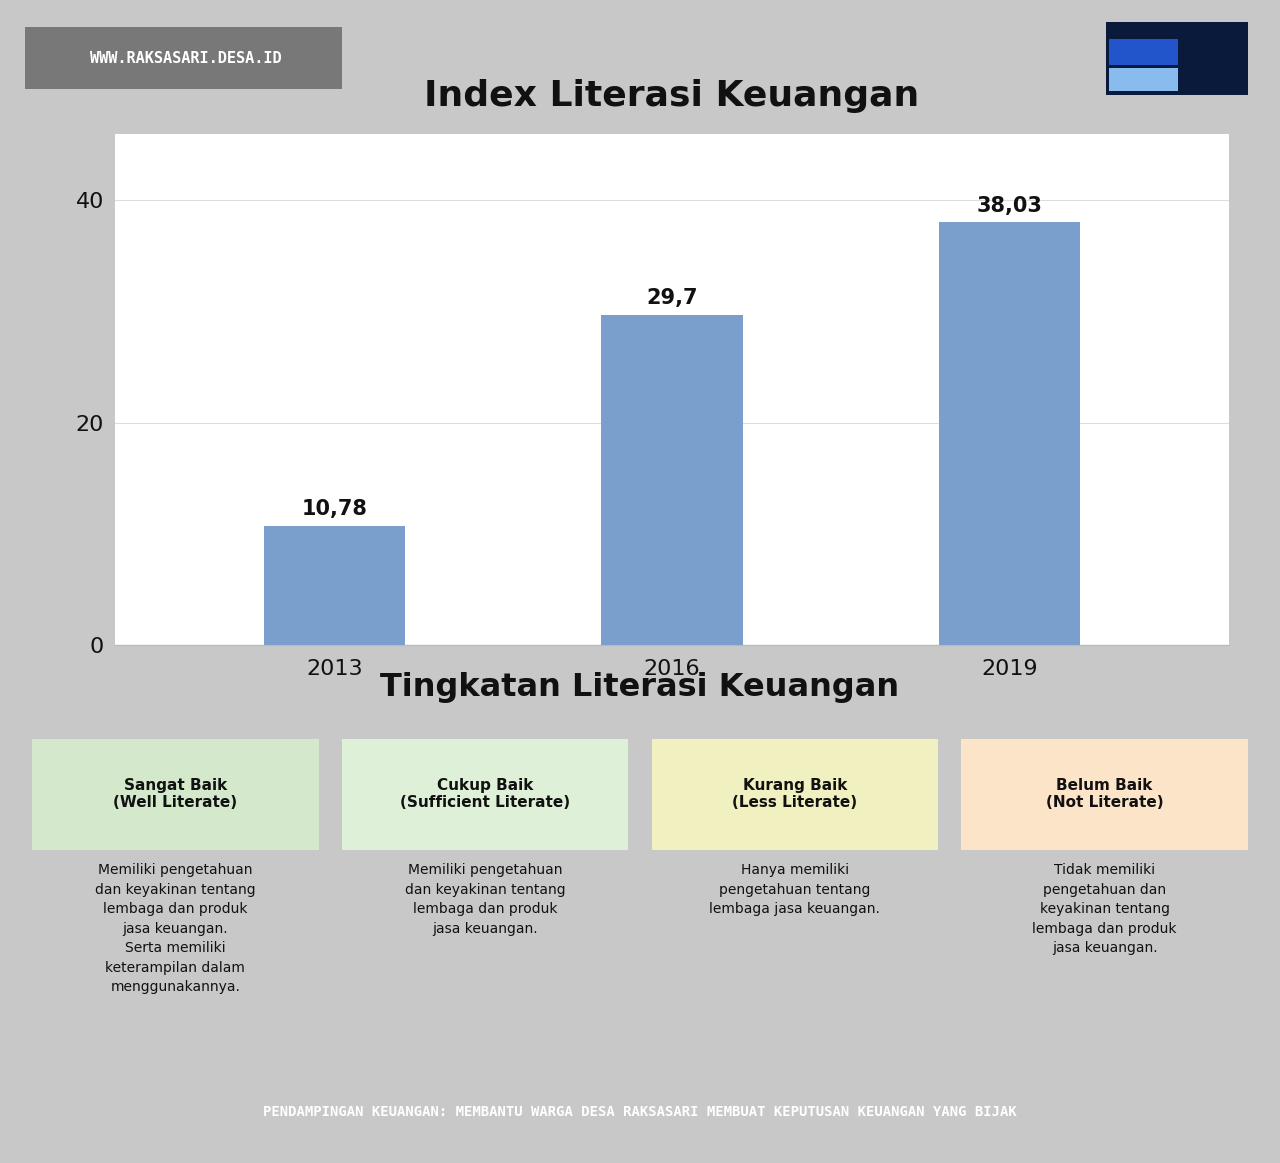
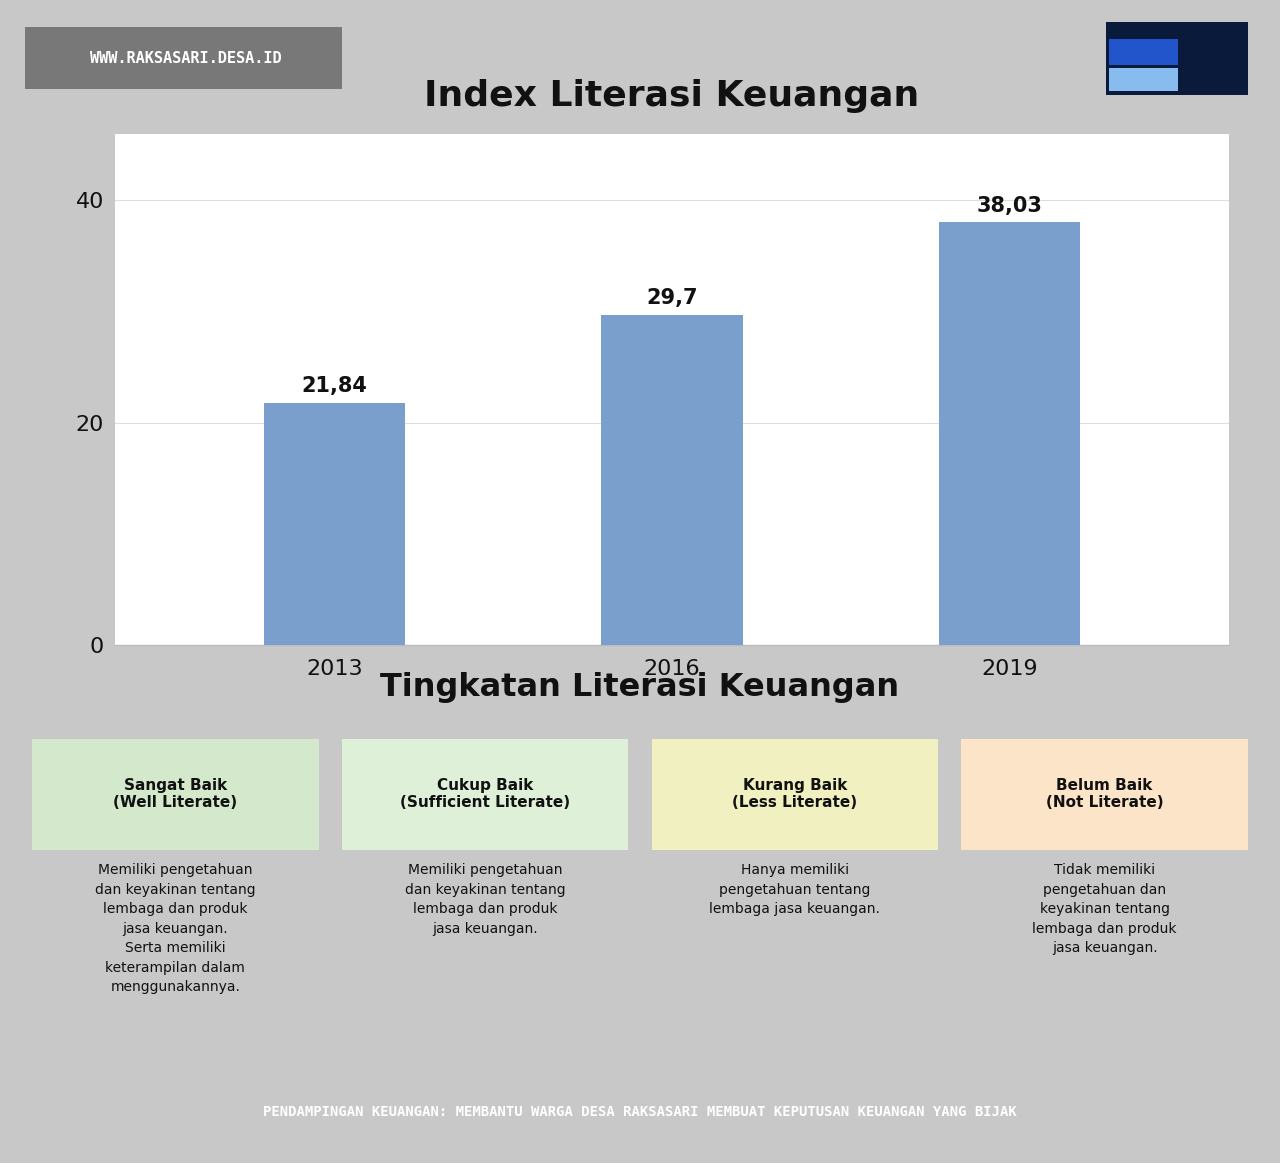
2013: 10,78 -> 21,84
